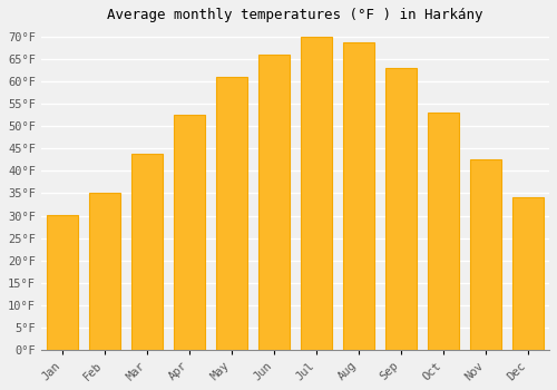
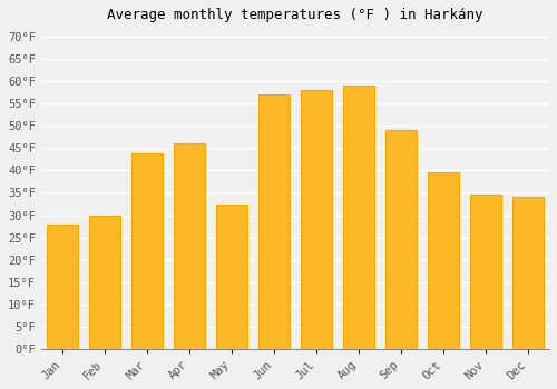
Jan: 30.2°F -> 28.0°F
Feb: 35.2°F -> 30.0°F
Apr: 52.5°F -> 46.0°F
May: 61.0°F -> 32.5°F
Jun: 66.0°F -> 57.0°F
Jul: 70.0°F -> 58.0°F
Aug: 68.9°F -> 59.0°F
Sep: 63.1°F -> 49.0°F
Oct: 53.1°F -> 39.5°F
Nov: 42.6°F -> 34.5°F
